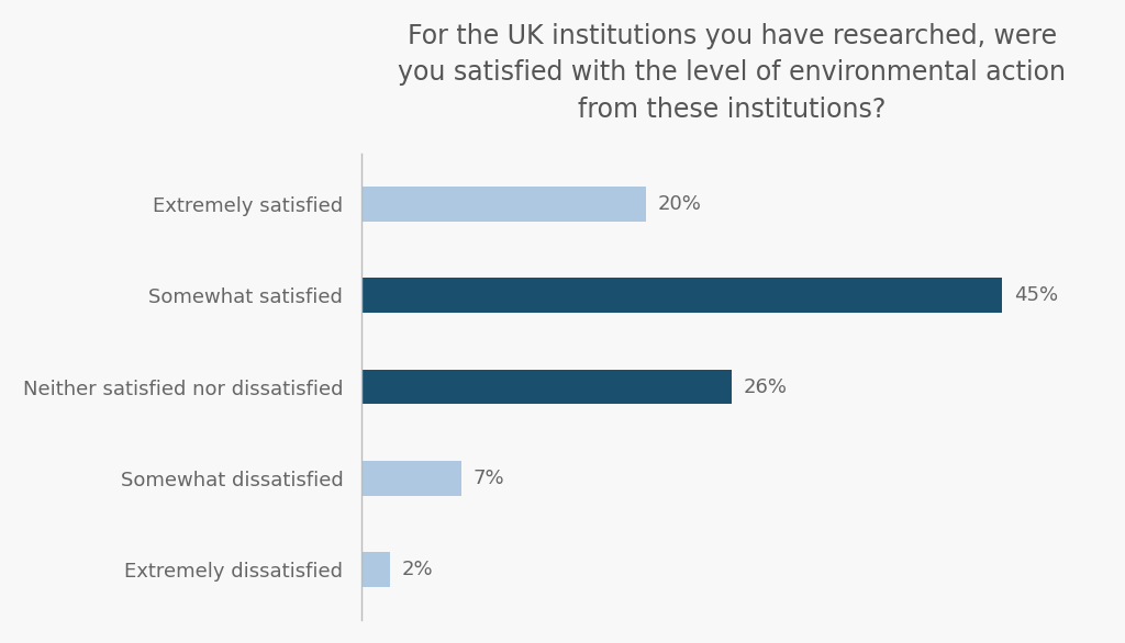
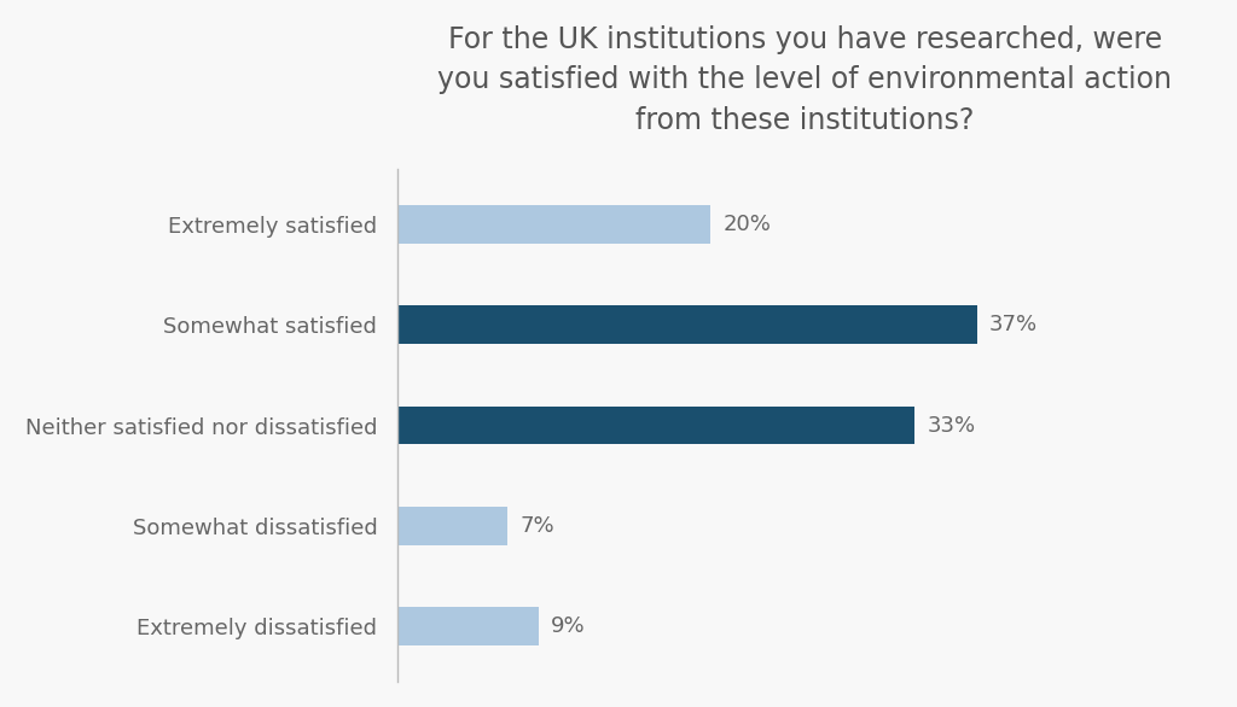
Somewhat satisfied: 45% -> 37%
Neither satisfied nor dissatisfied: 26% -> 33%
Extremely dissatisfied: 2% -> 9%
